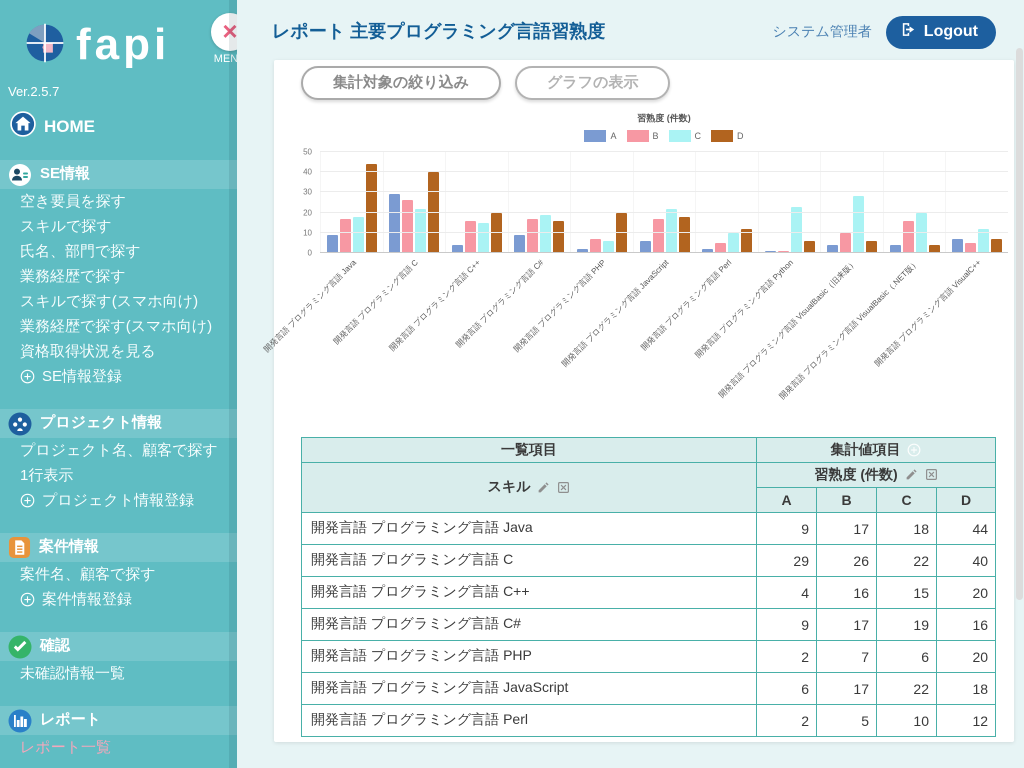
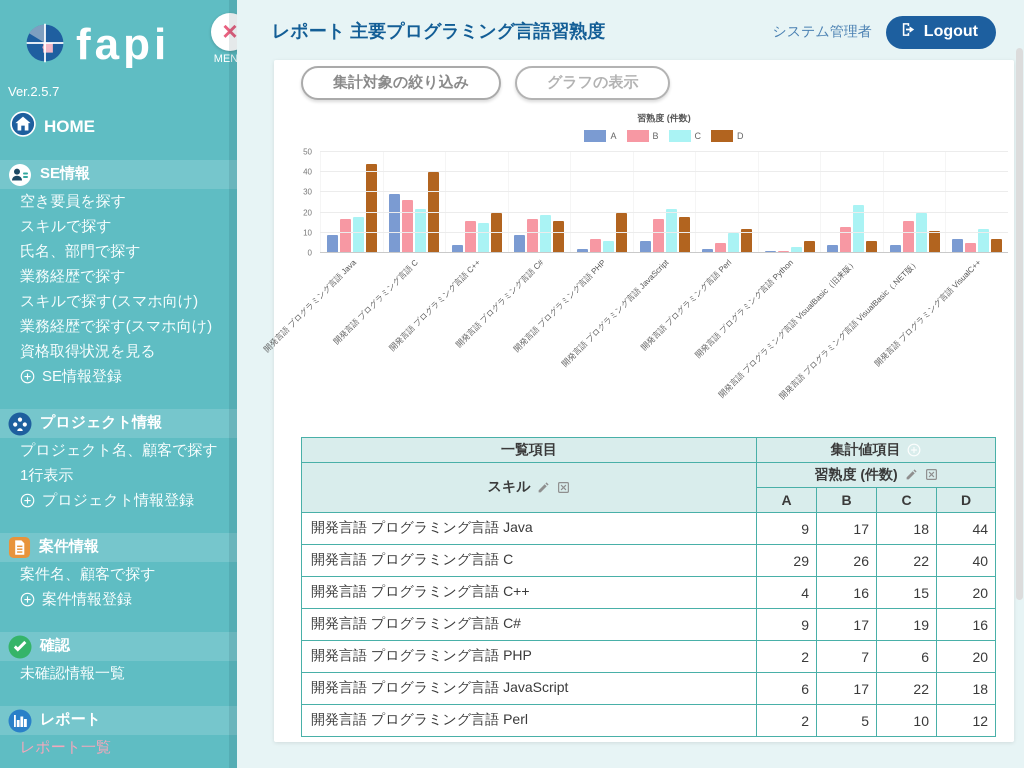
C/開発言語 プログラミング言語 Python: 23 -> 3
B/開発言語 プログラミング言語 VisualBasic（旧来版）: 10 -> 13
C/開発言語 プログラミング言語 VisualBasic（旧来版）: 28 -> 24
D/開発言語 プログラミング言語 VisualBasic（.NET版）: 4 -> 11
